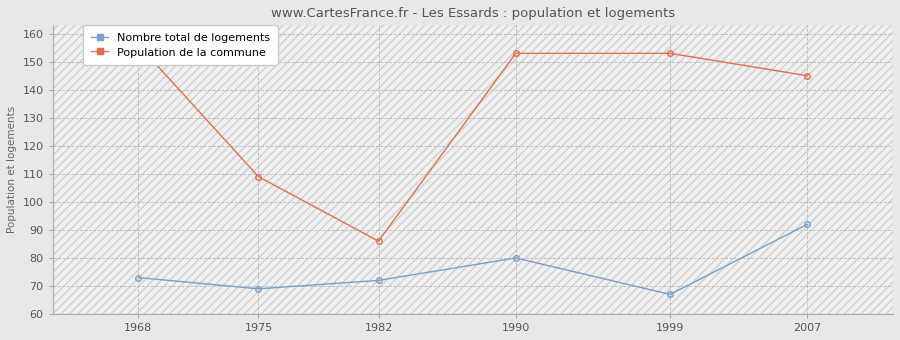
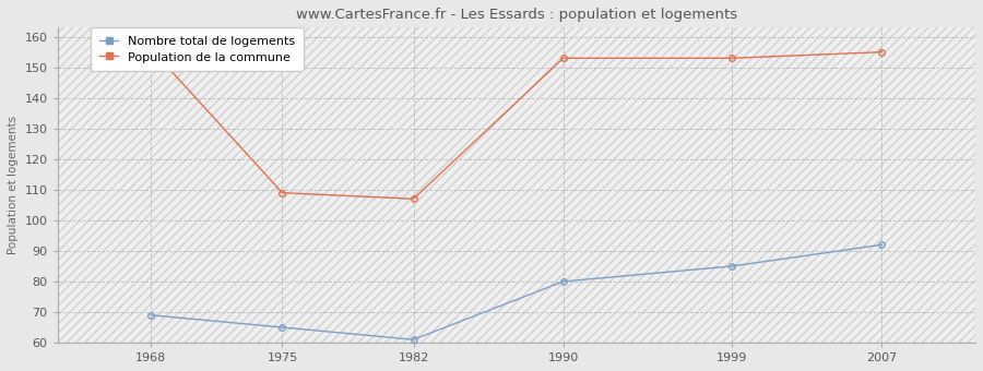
Nombre total de logements/1968: 73 -> 69
Nombre total de logements/1975: 69 -> 65
Nombre total de logements/1982: 72 -> 61
Population de la commune/1982: 86 -> 107
Nombre total de logements/1999: 67 -> 85
Population de la commune/2007: 145 -> 155
